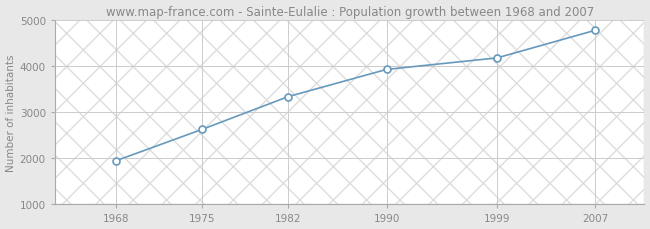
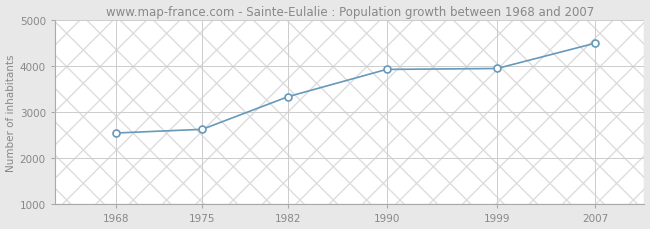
1968: 1950 -> 2550
1999: 4180 -> 3950
2007: 4780 -> 4500
